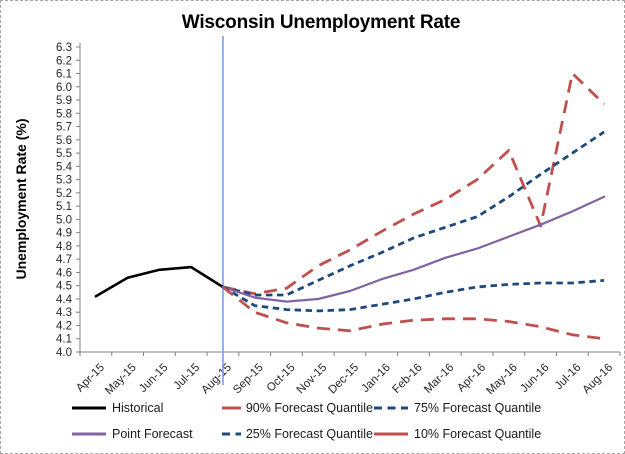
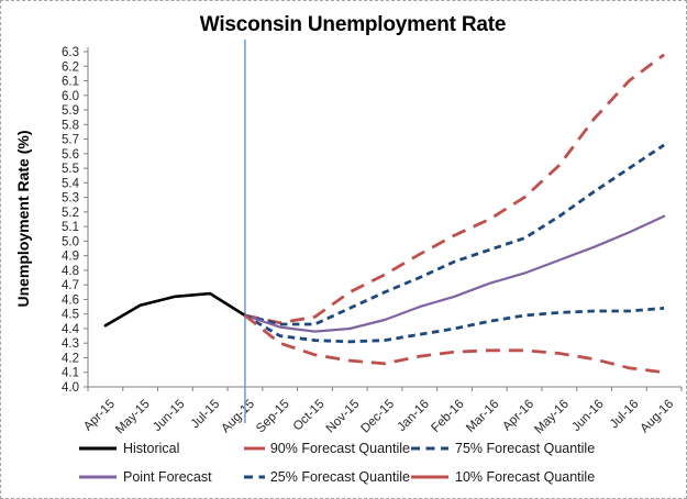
90% Forecast Quantile/Jun-16: 4.95 -> 5.84
90% Forecast Quantile/Aug-16: 5.87 -> 6.28
